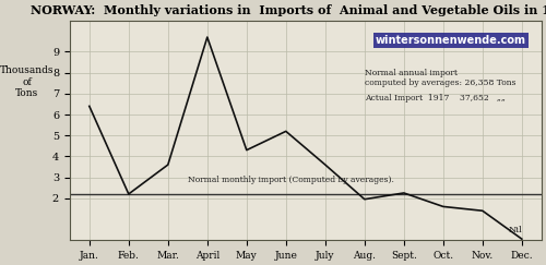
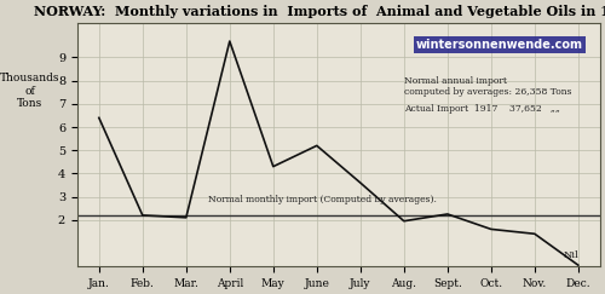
Mar.: 3.6 -> 2.1
